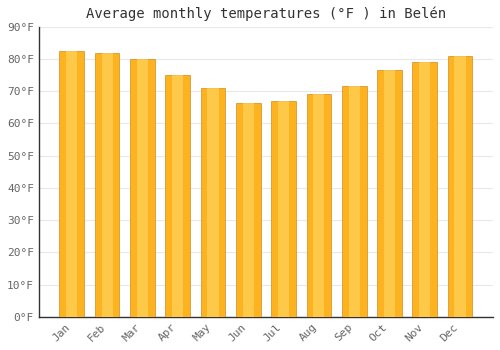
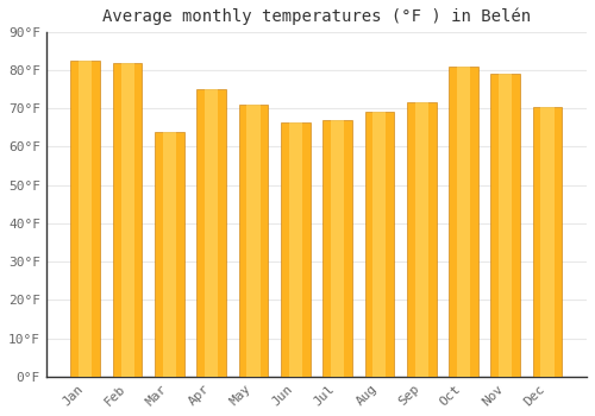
Mar: 80.0°F -> 64.0°F
Oct: 76.5°F -> 81.0°F
Dec: 81.0°F -> 70.5°F
